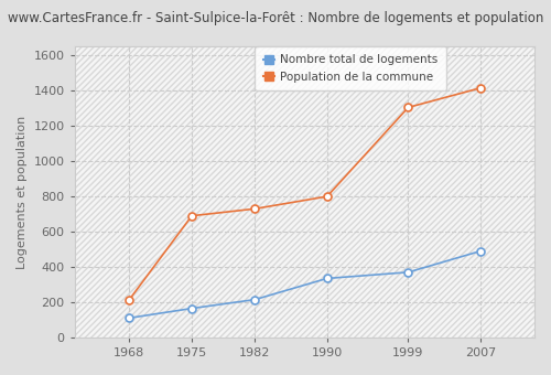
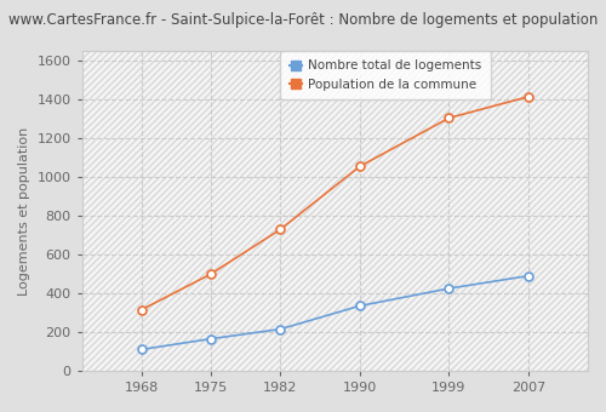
Population de la commune/1968: 210 -> 320
Population de la commune/1975: 690 -> 500
Population de la commune/1990: 800 -> 1060
Nombre total de logements/1999: 370 -> 420
